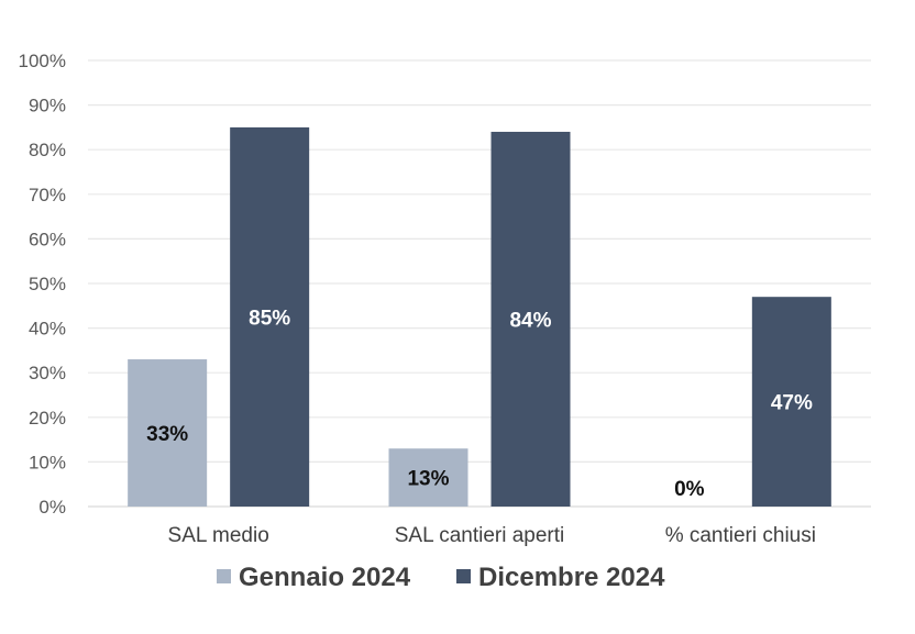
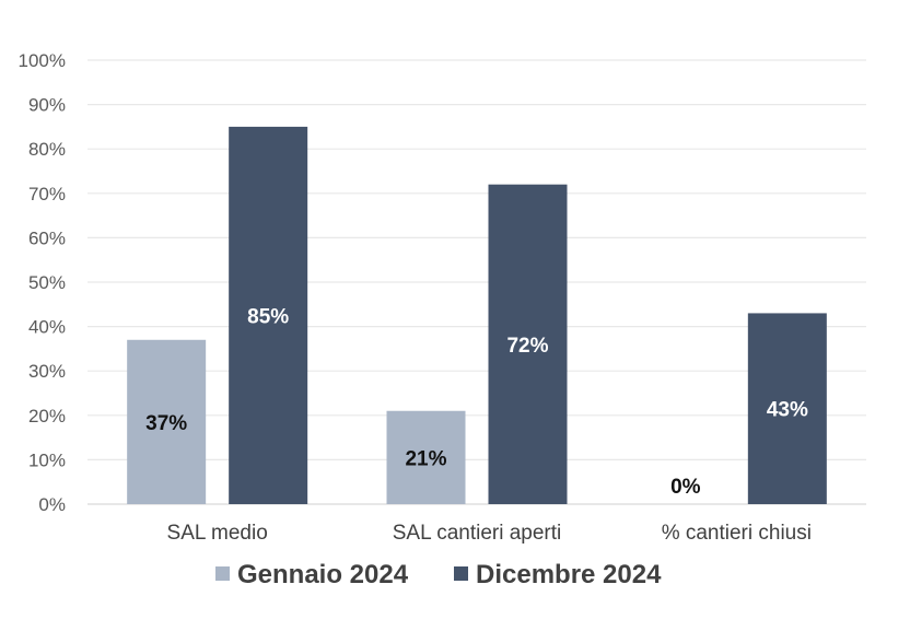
Gennaio 2024/SAL medio: 33% -> 37%
Gennaio 2024/SAL cantieri aperti: 13% -> 21%
Dicembre 2024/SAL cantieri aperti: 84% -> 72%
Dicembre 2024/% cantieri chiusi: 47% -> 43%
